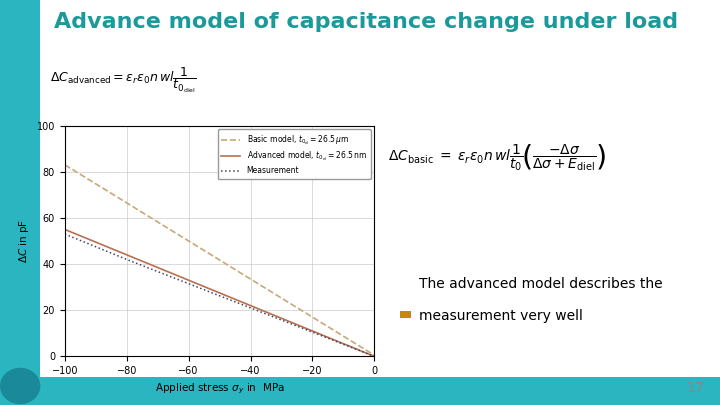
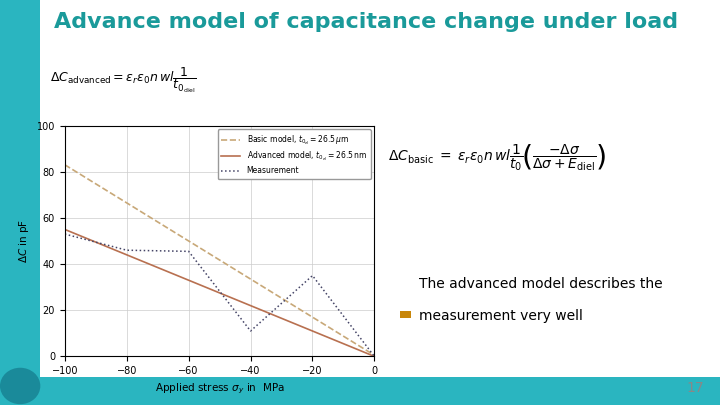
Measurement/−80: 42.0 -> 46.0
Measurement/−60: 31.5 -> 45.5
Measurement/−40: 21.0 -> 11.0
Measurement/−20: 10.5 -> 35.0
